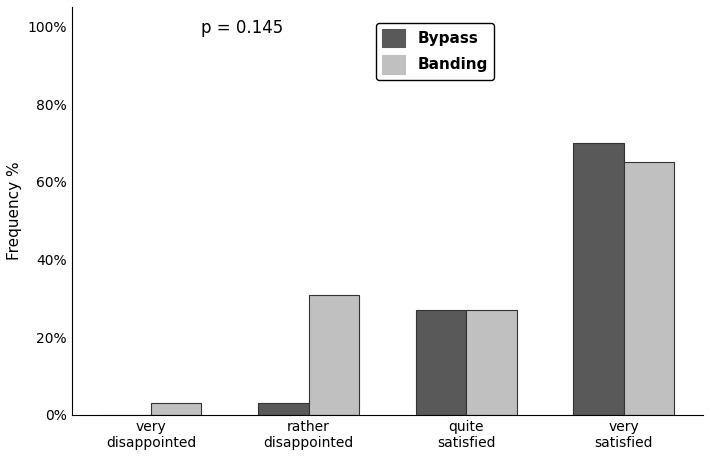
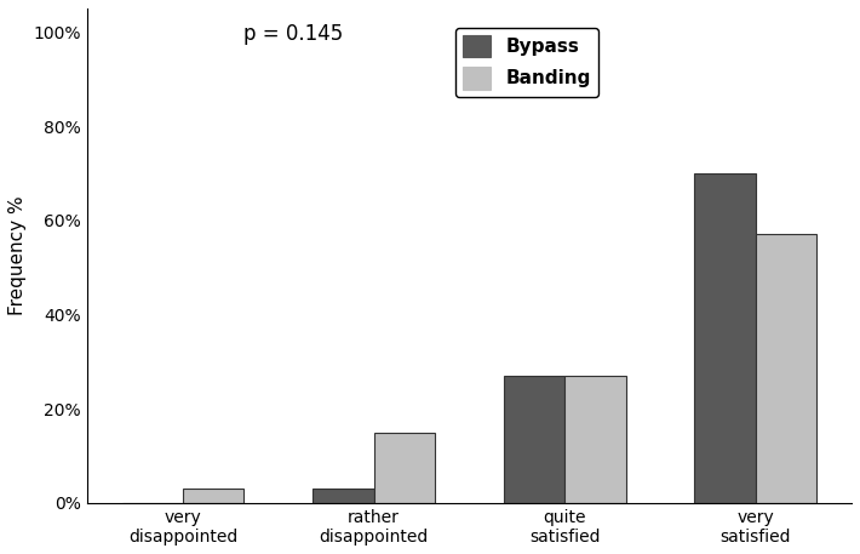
Banding/rather disappointed: 31% -> 15%
Banding/very satisfied: 65% -> 57%
